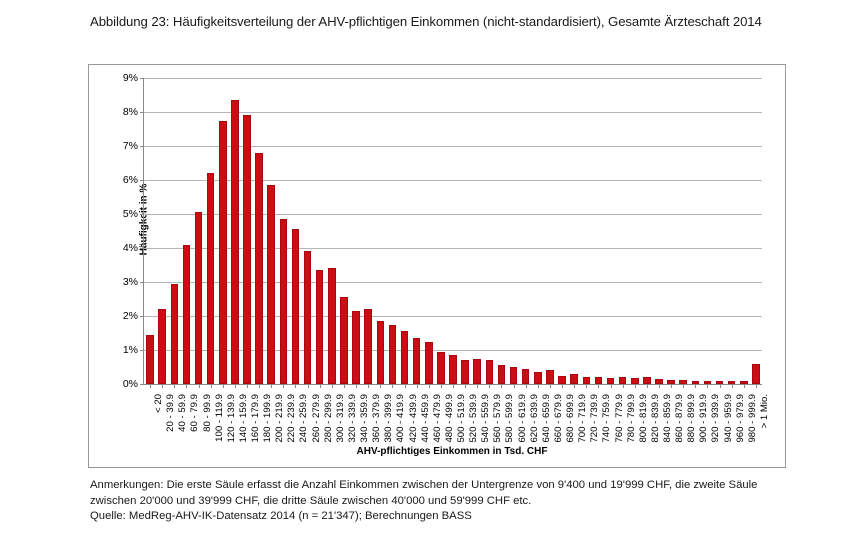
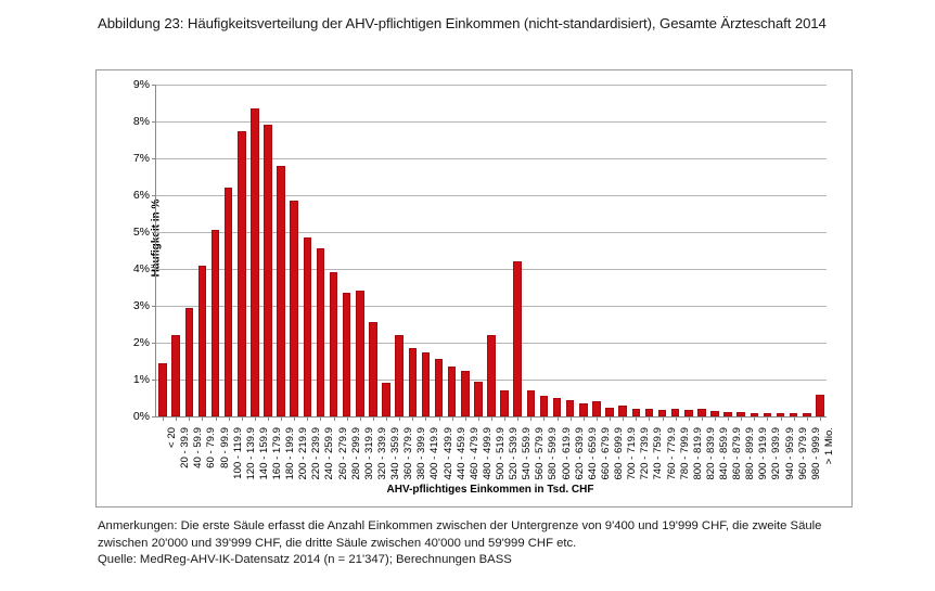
340 - 359.9: 2.1% -> 0.9%
500 - 519.9: 0.8% -> 2.2%
540 - 559.9: 0.8% -> 4.2%
